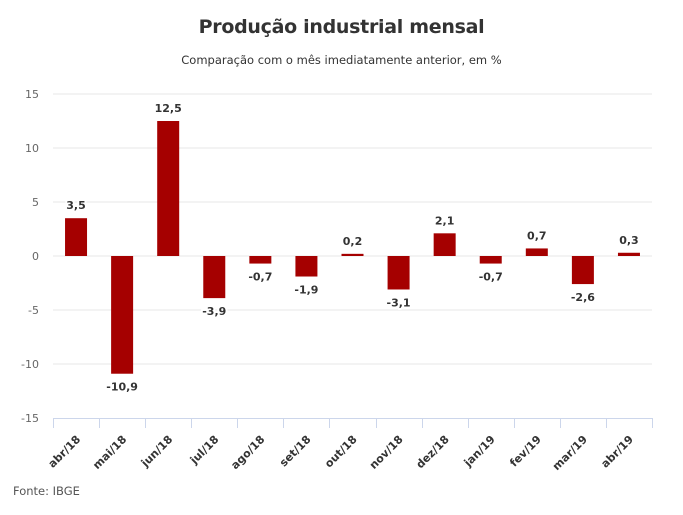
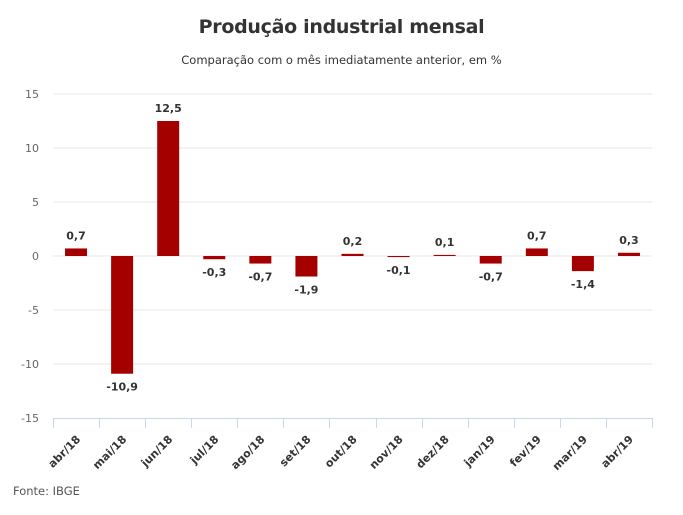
abr/18: 3,5 -> 0,7
jul/18: -3,9 -> -0,3
nov/18: -3,1 -> -0,1
dez/18: 2,1 -> 0,1
mar/19: -2,6 -> -1,4
